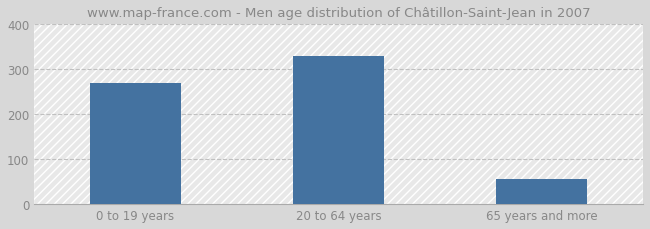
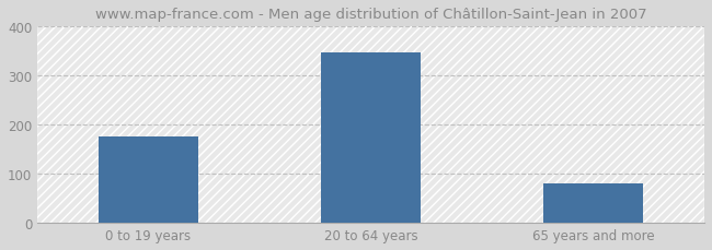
0 to 19 years: 270 -> 175
20 to 64 years: 330 -> 348
65 years and more: 55 -> 80
